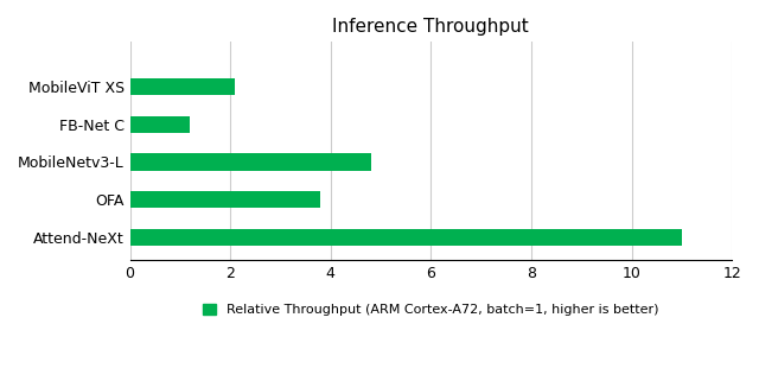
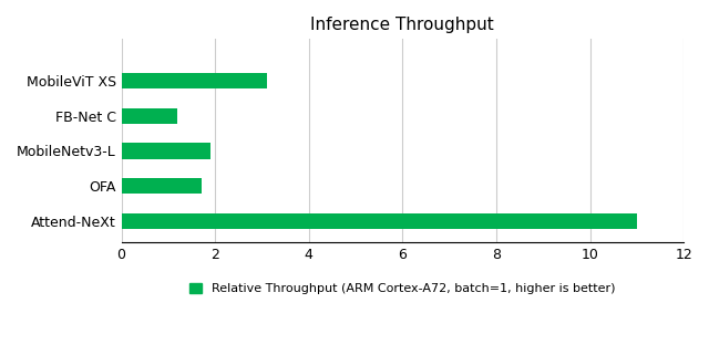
MobileViT XS: 2.1 -> 3.1
MobileNetv3-L: 4.8 -> 1.9
OFA: 3.8 -> 1.7
